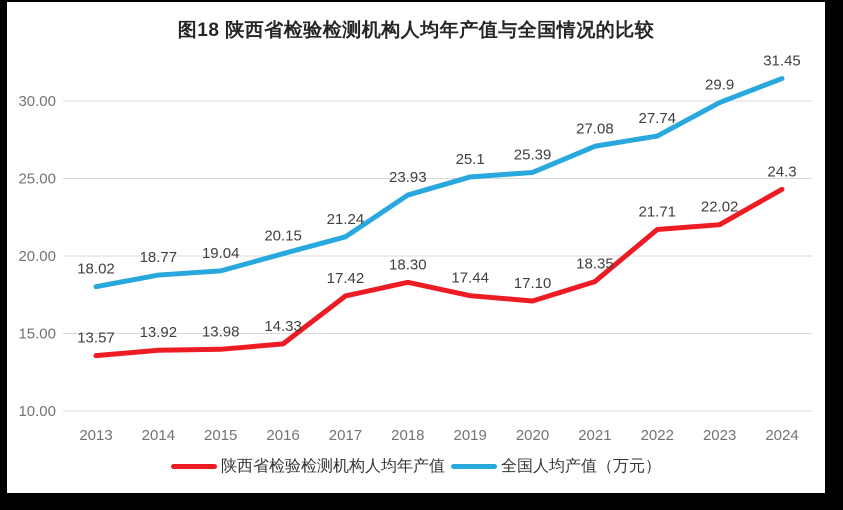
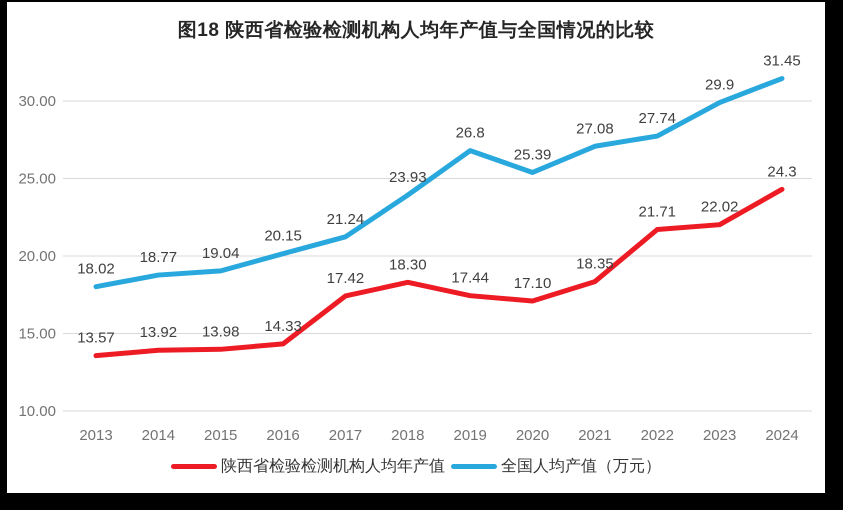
全国人均产值（万元）/2019: 25.1 -> 26.8
